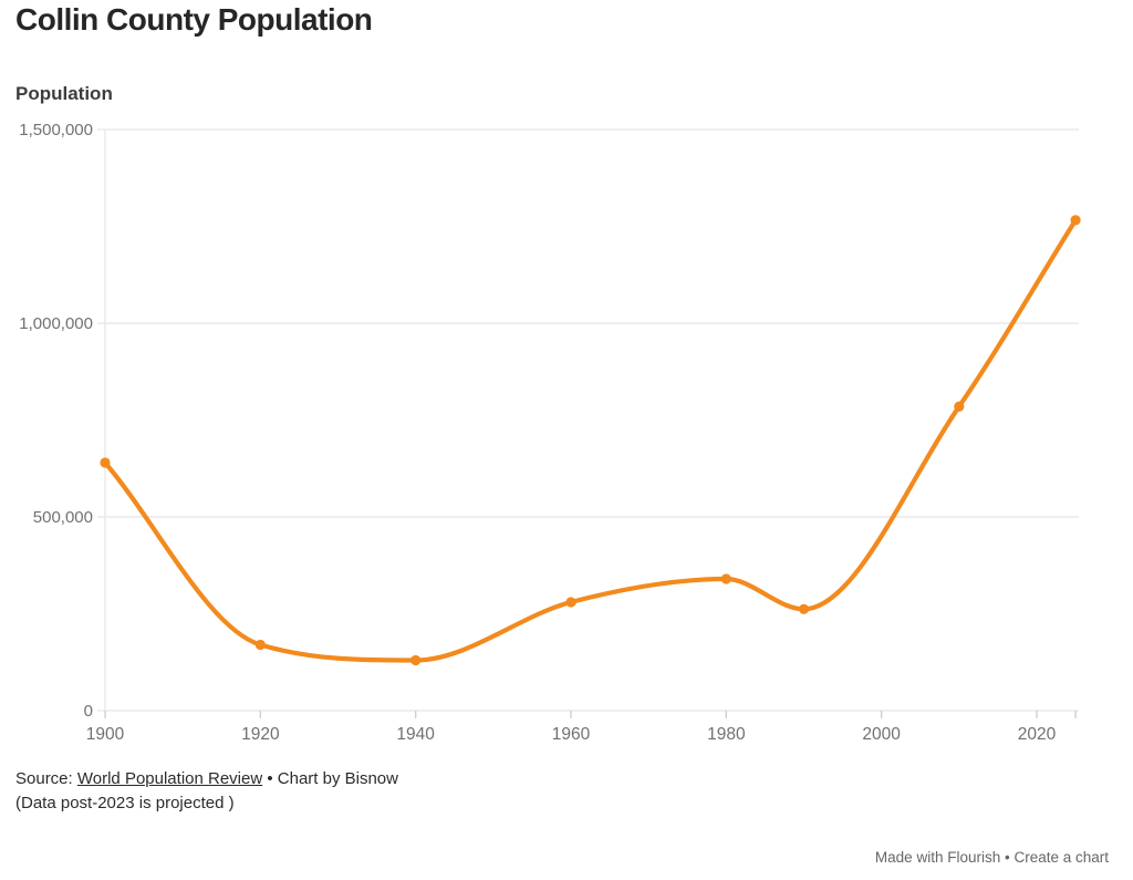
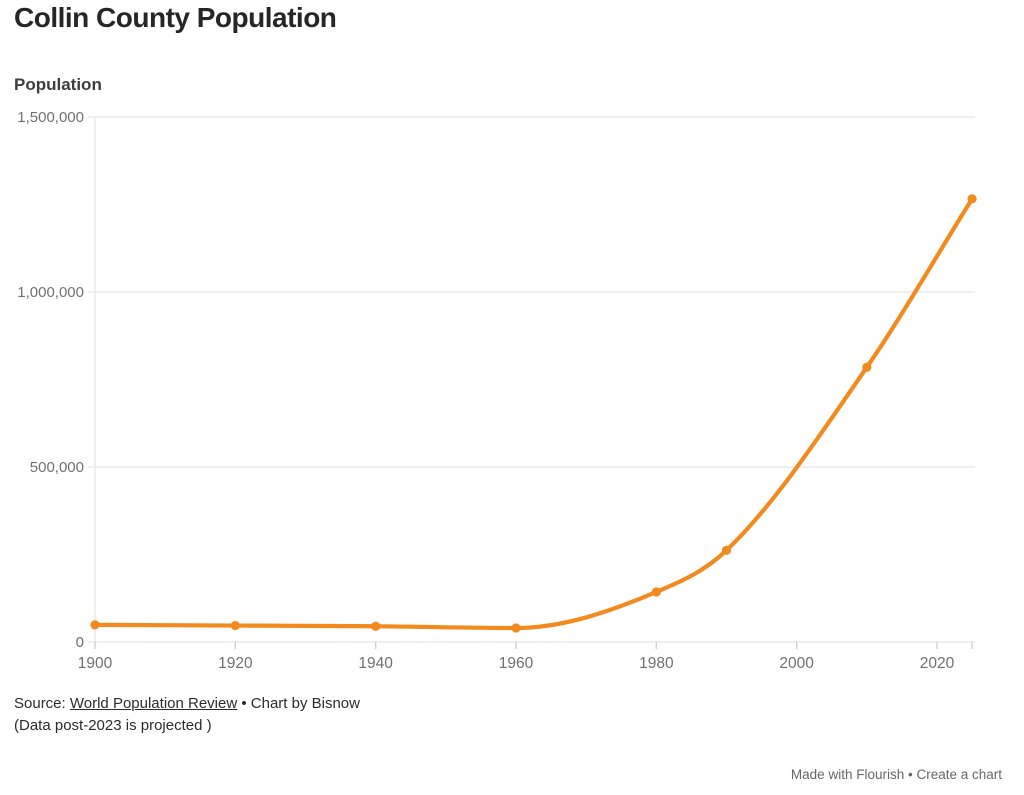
1900: 640000 -> 50000
1920: 170000 -> 50000
1940: 130000 -> 40000
1960: 280000 -> 40000
1980: 340000 -> 140000
